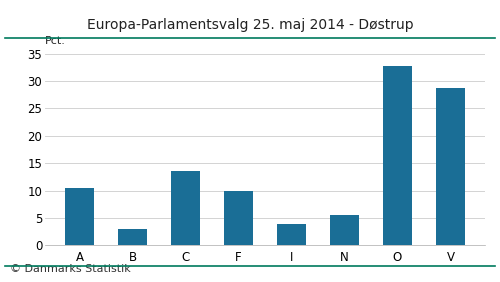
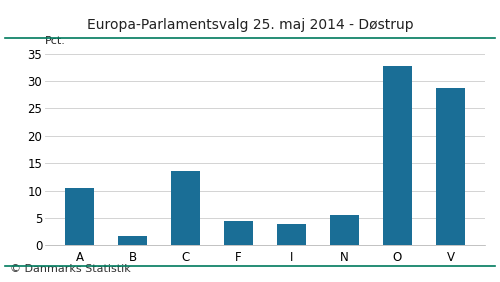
B: 3.0 -> 1.7
F: 10.0 -> 4.4
